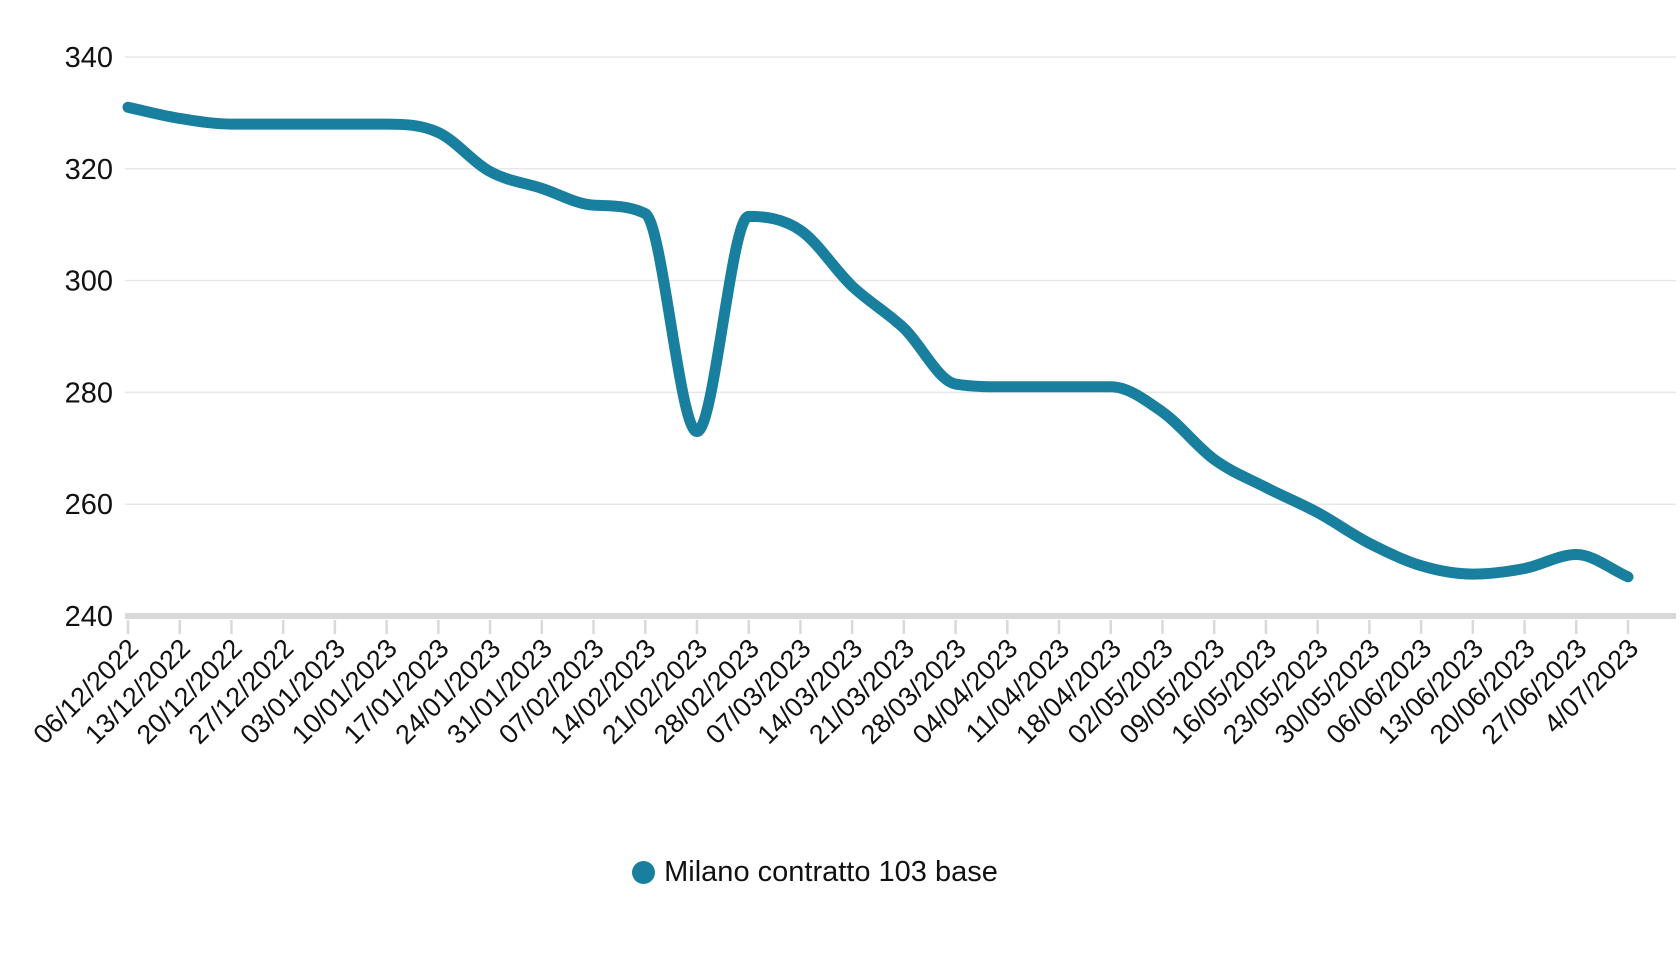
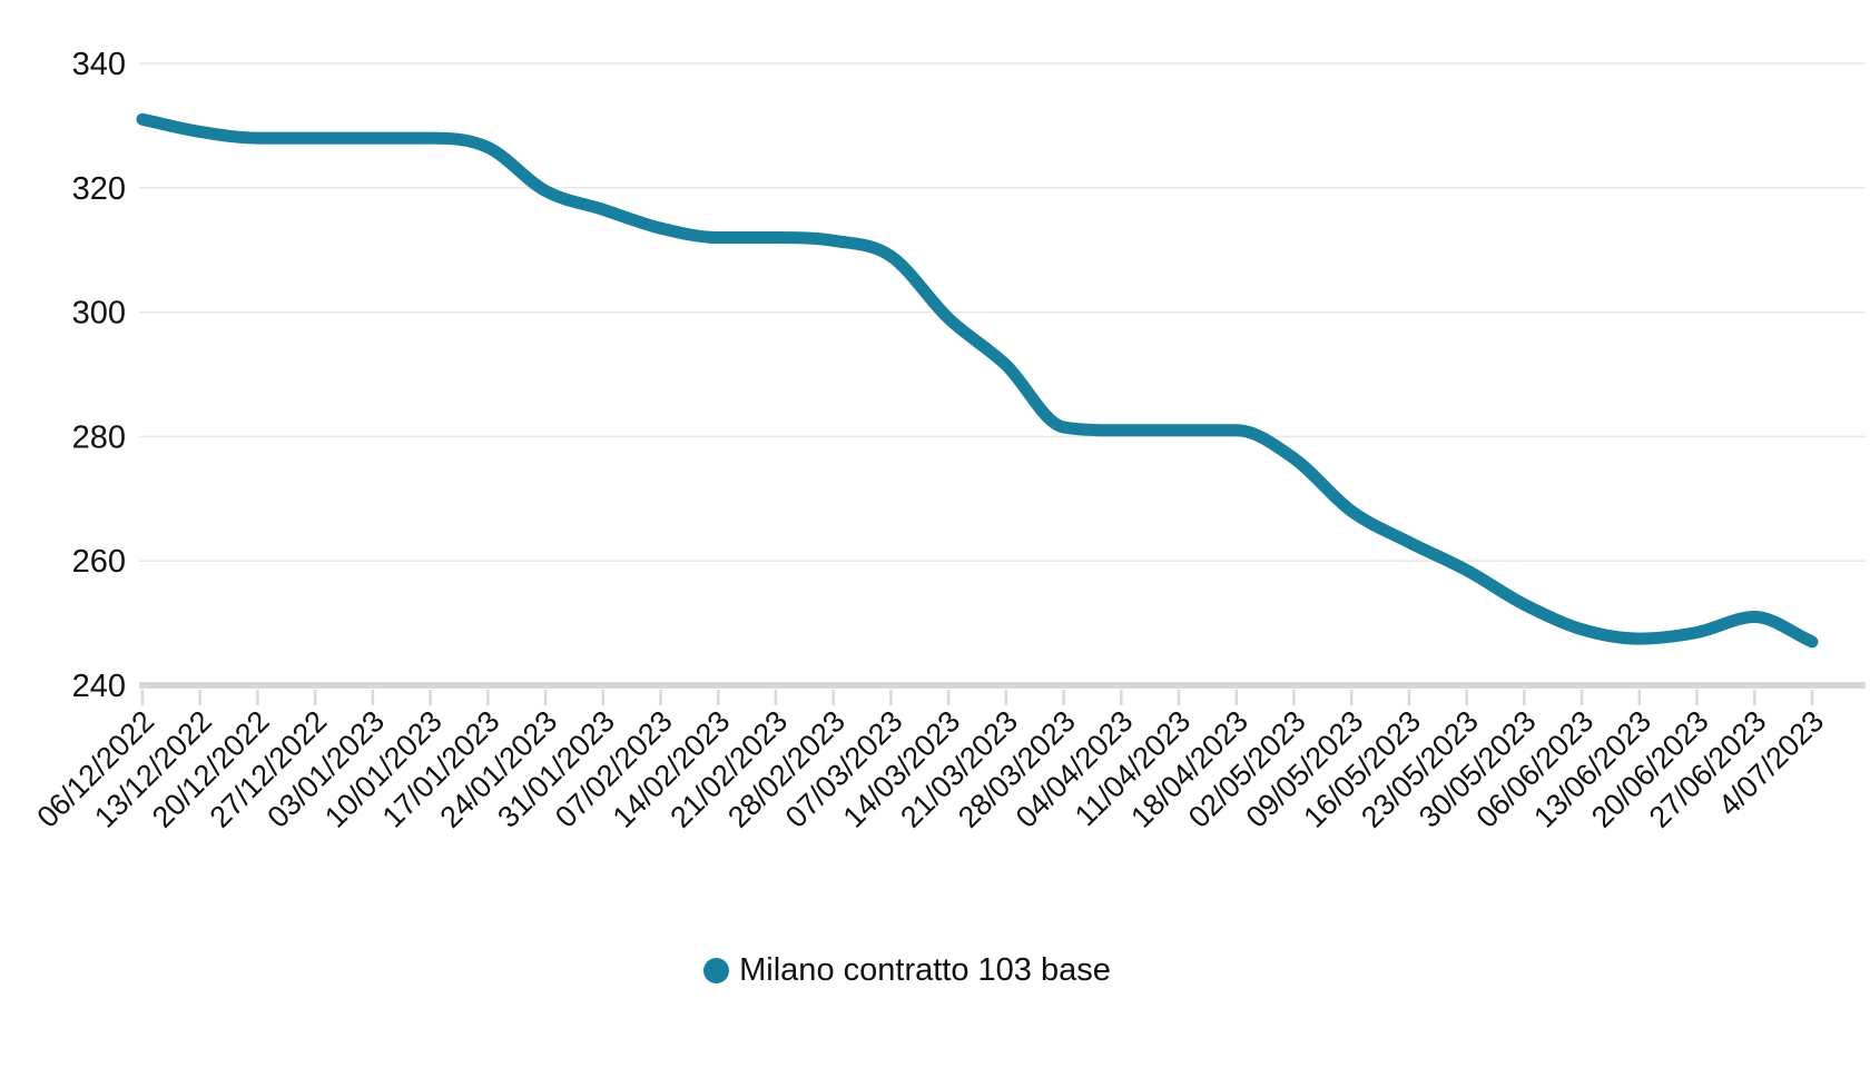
21/02/2023: 273 -> 312
